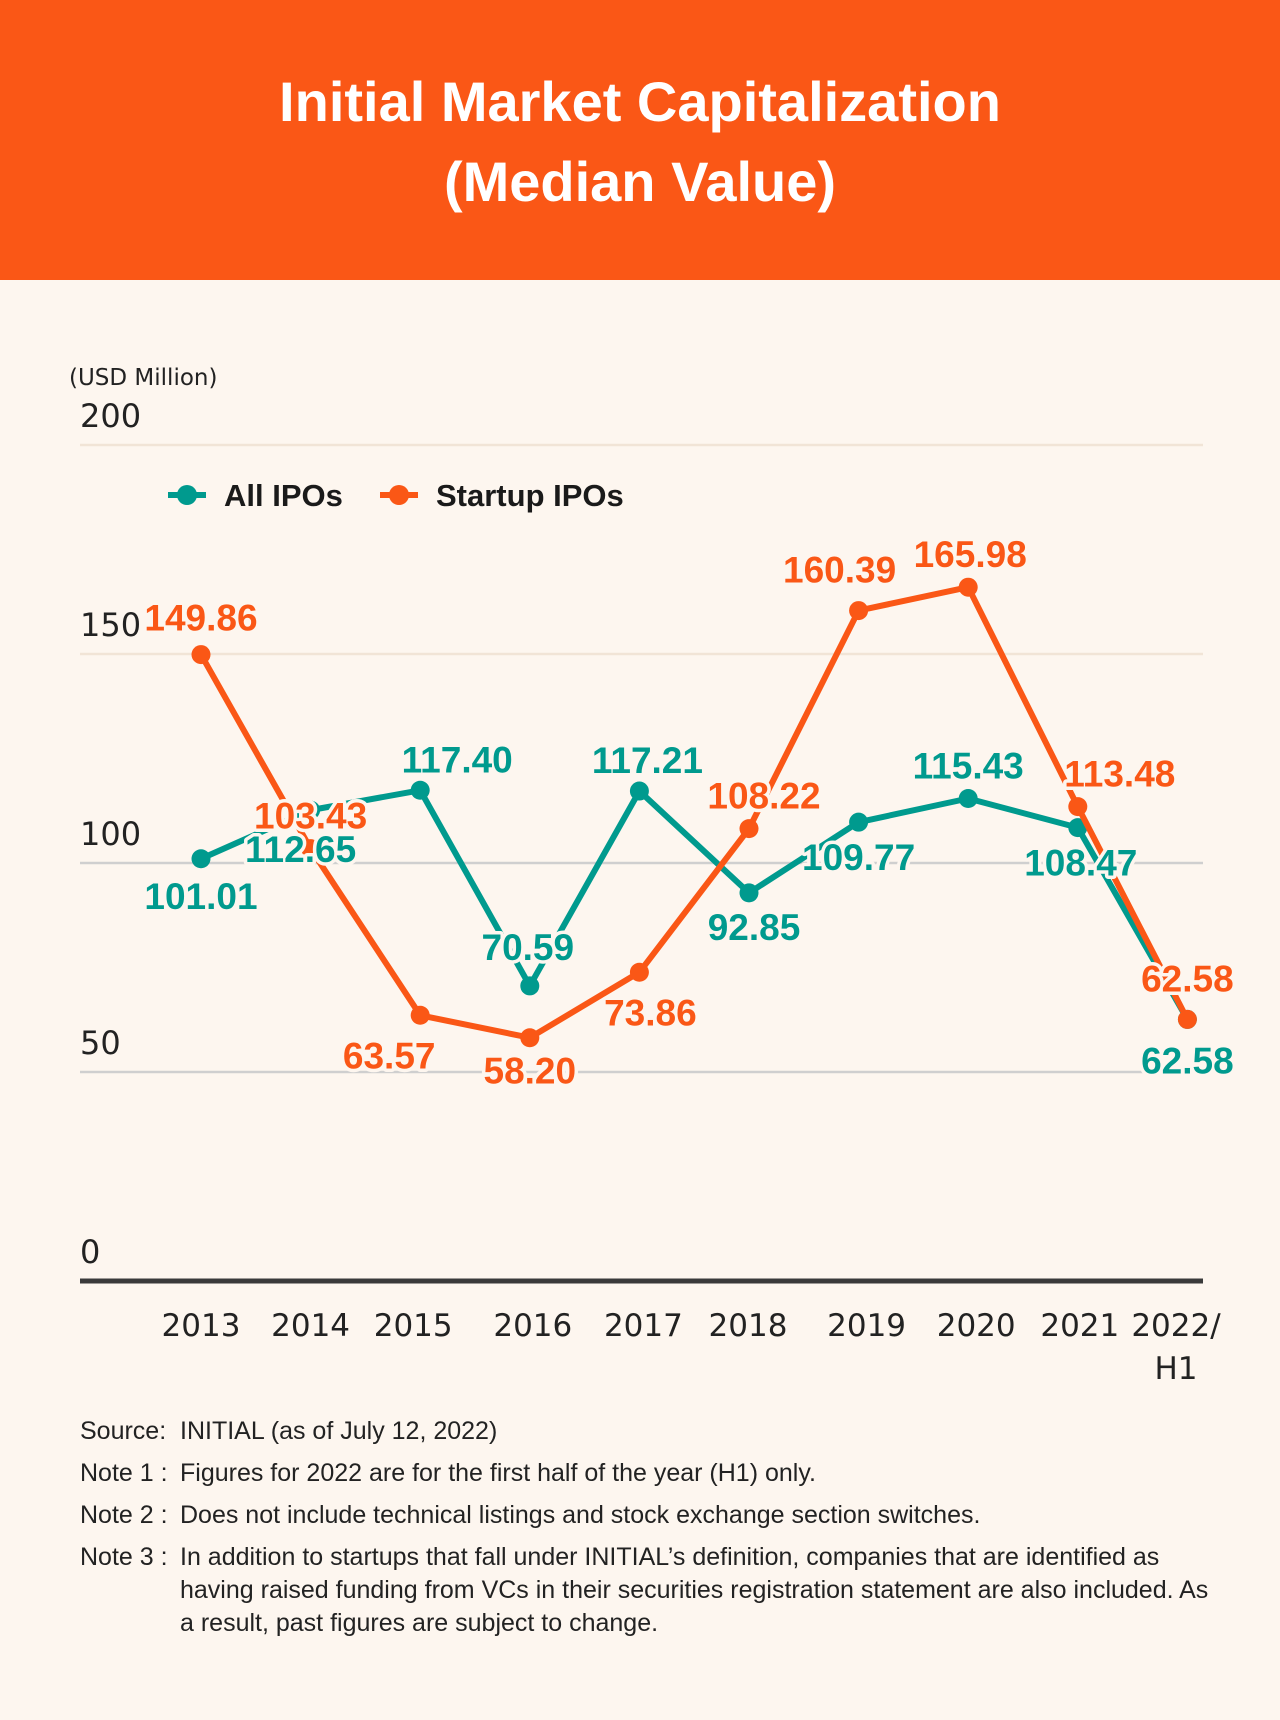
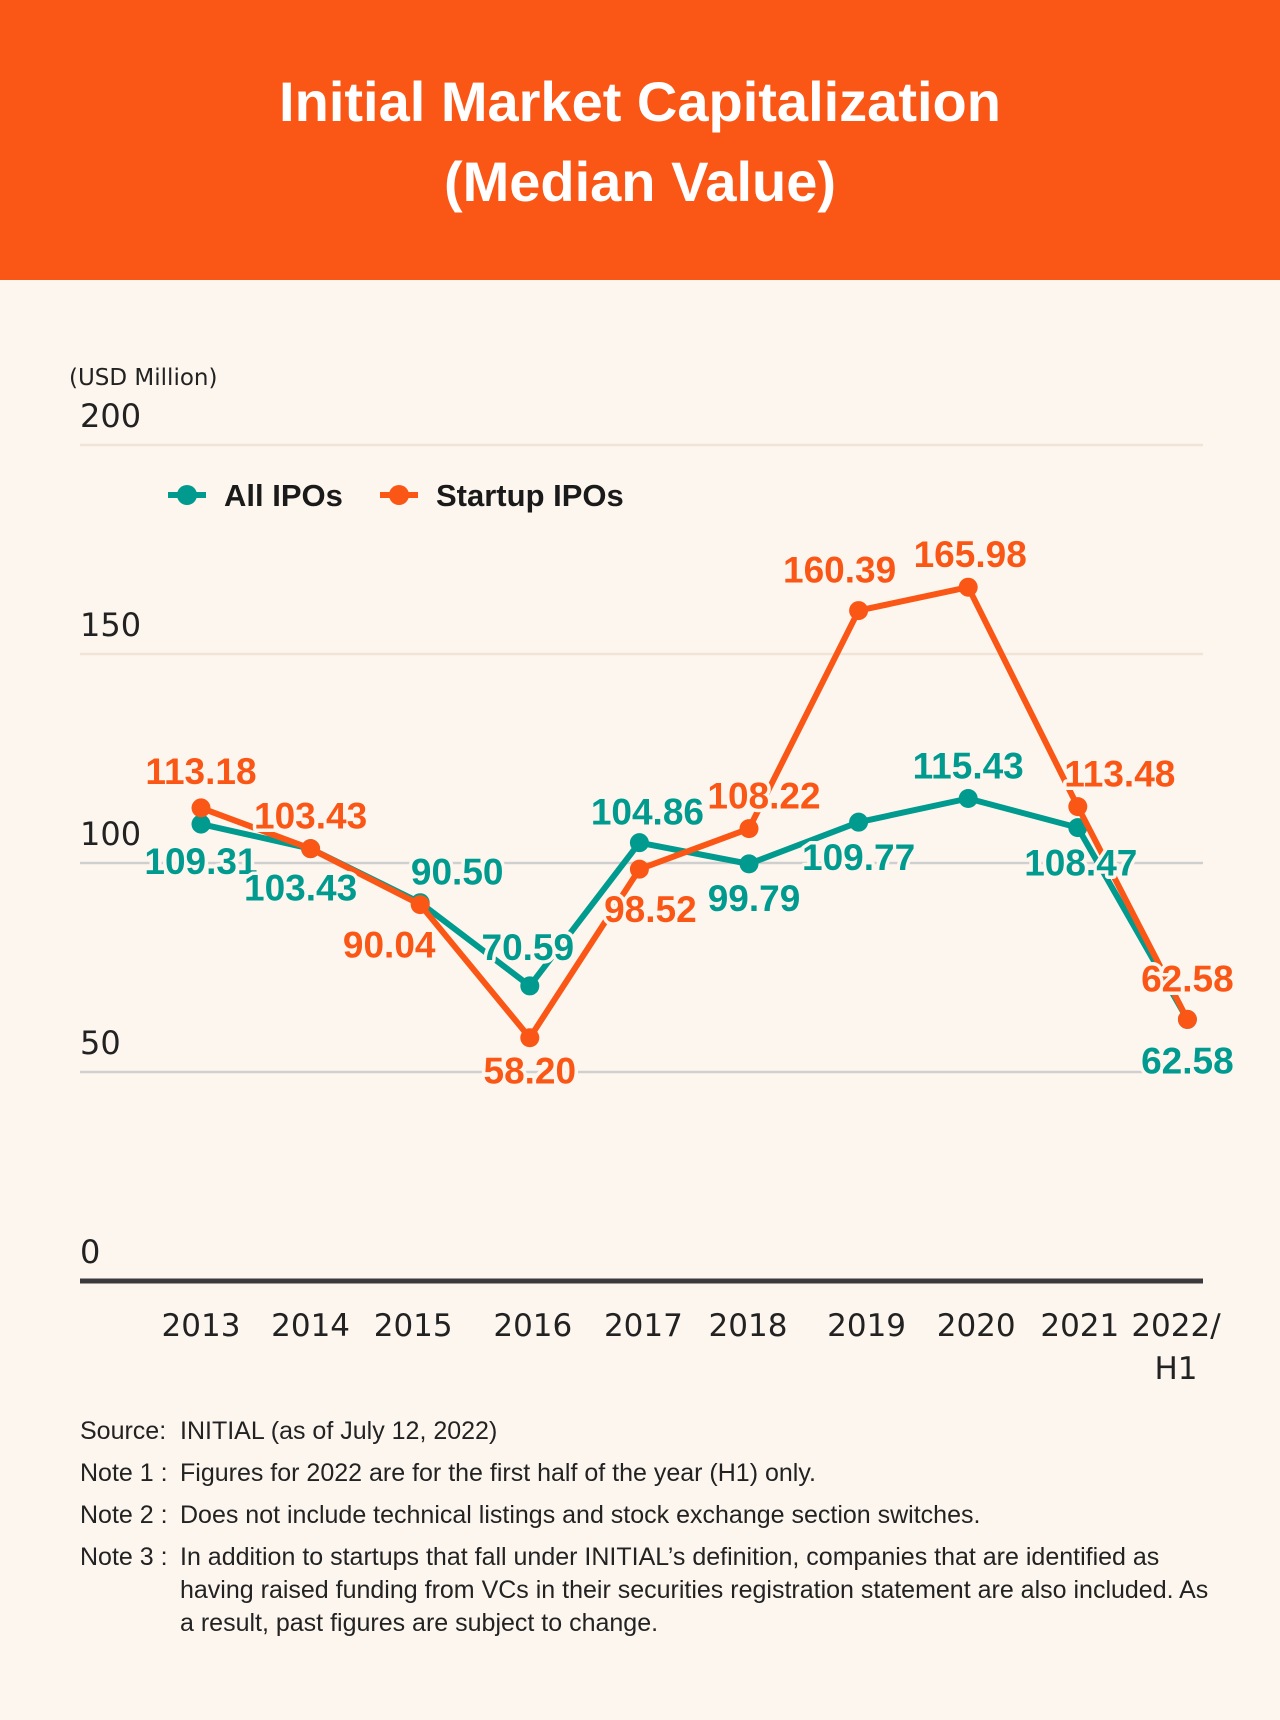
All IPOs/2013: 101.01 -> 109.31
Startup IPOs/2013: 149.86 -> 113.18
All IPOs/2014: 112.65 -> 103.43
All IPOs/2015: 117.40 -> 90.50
Startup IPOs/2015: 63.57 -> 90.04
All IPOs/2017: 117.21 -> 104.86
Startup IPOs/2017: 73.86 -> 98.52
All IPOs/2018: 92.85 -> 99.79
